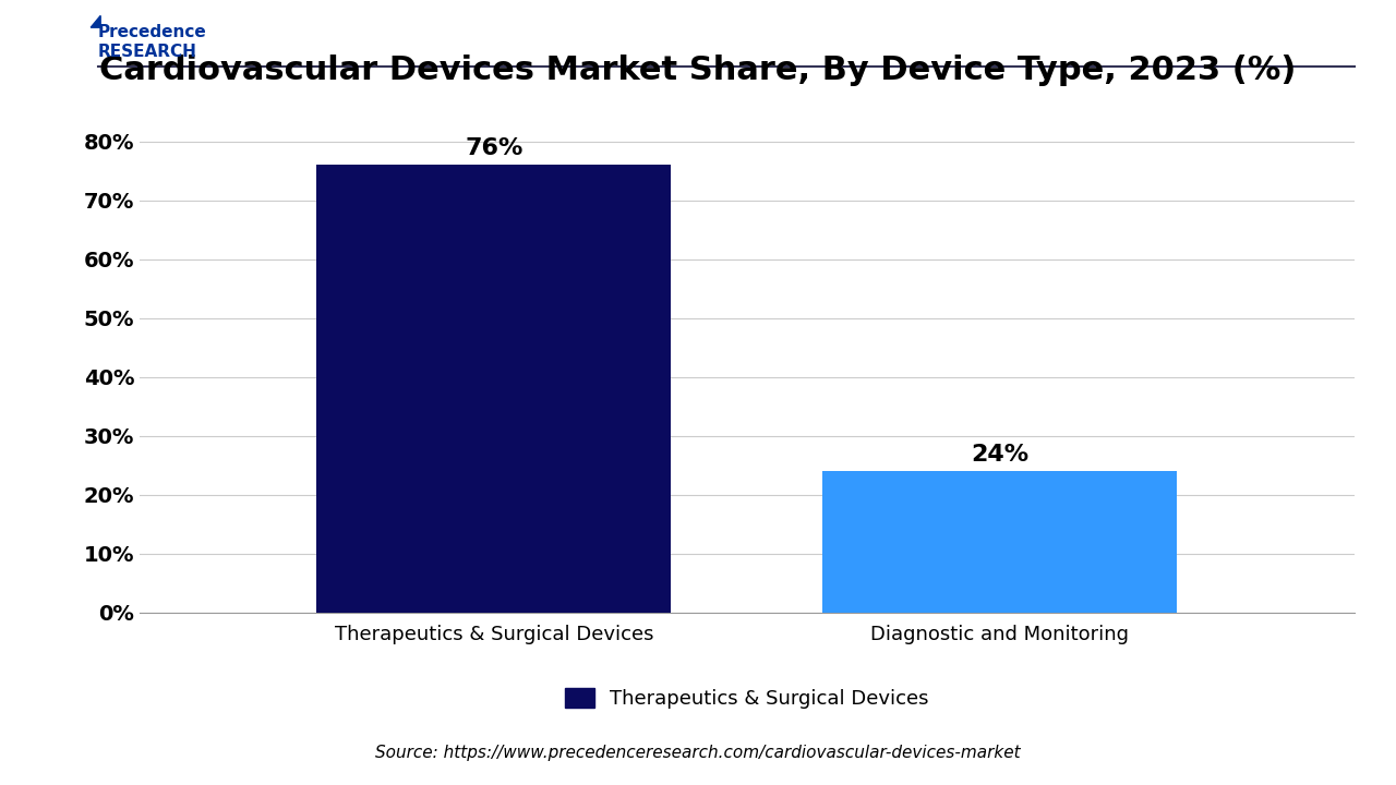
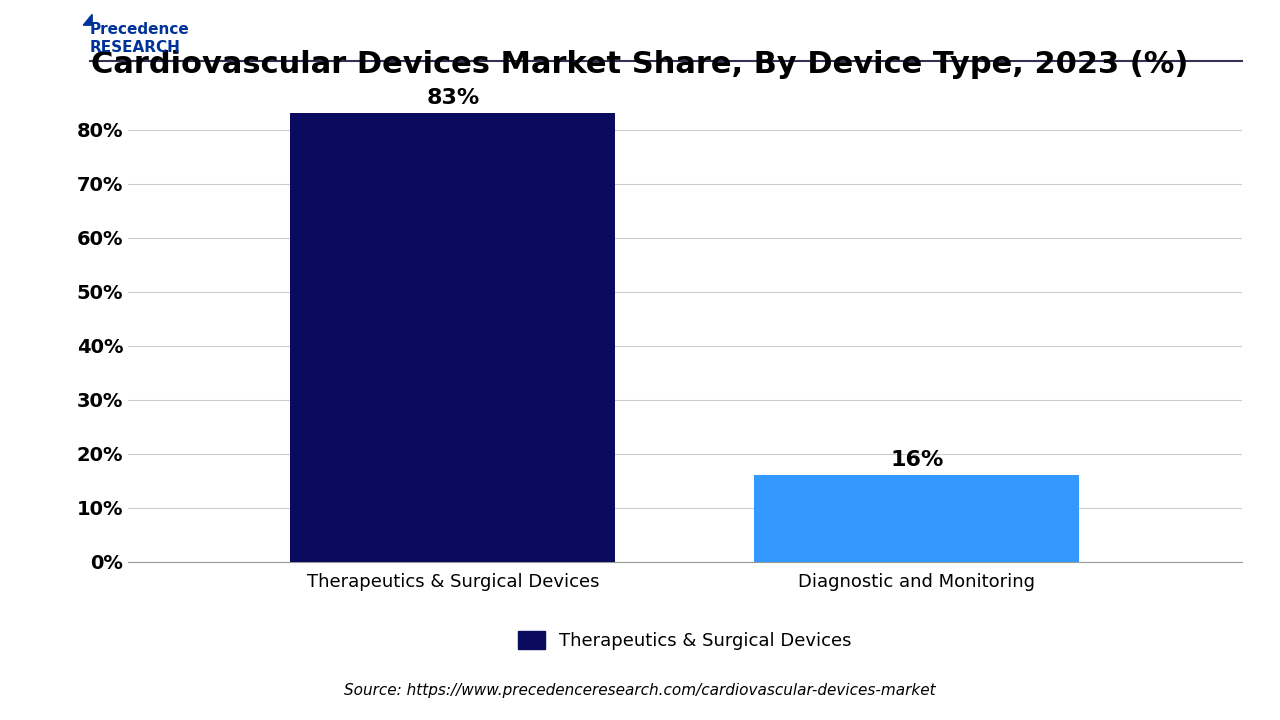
Therapeutics & Surgical Devices: 76% -> 83%
Diagnostic and Monitoring: 24% -> 16%
